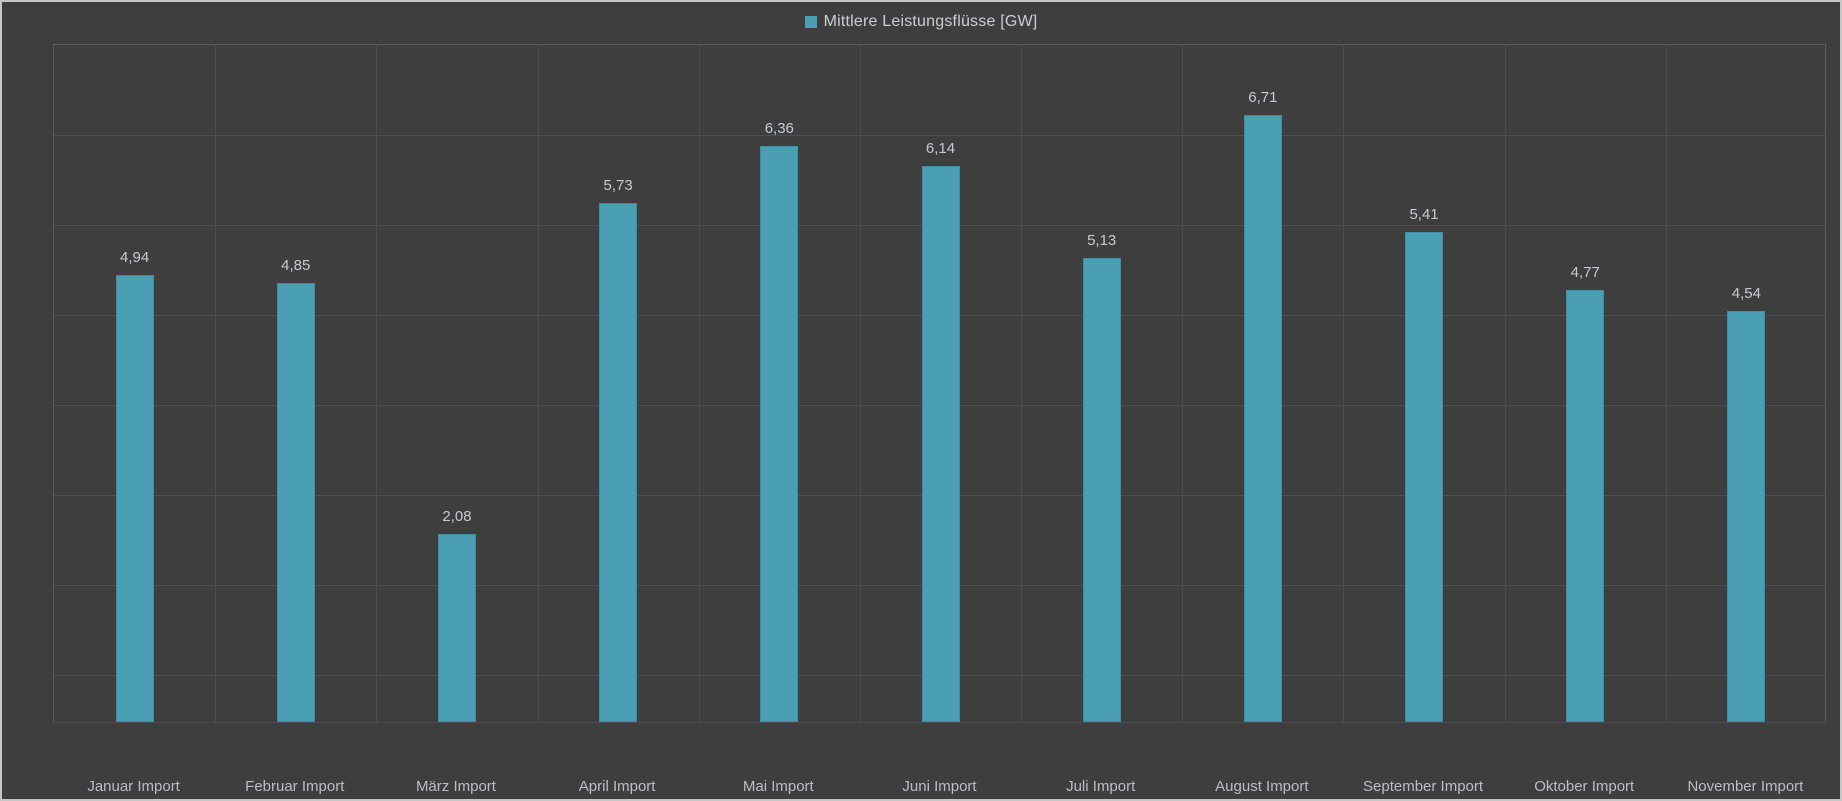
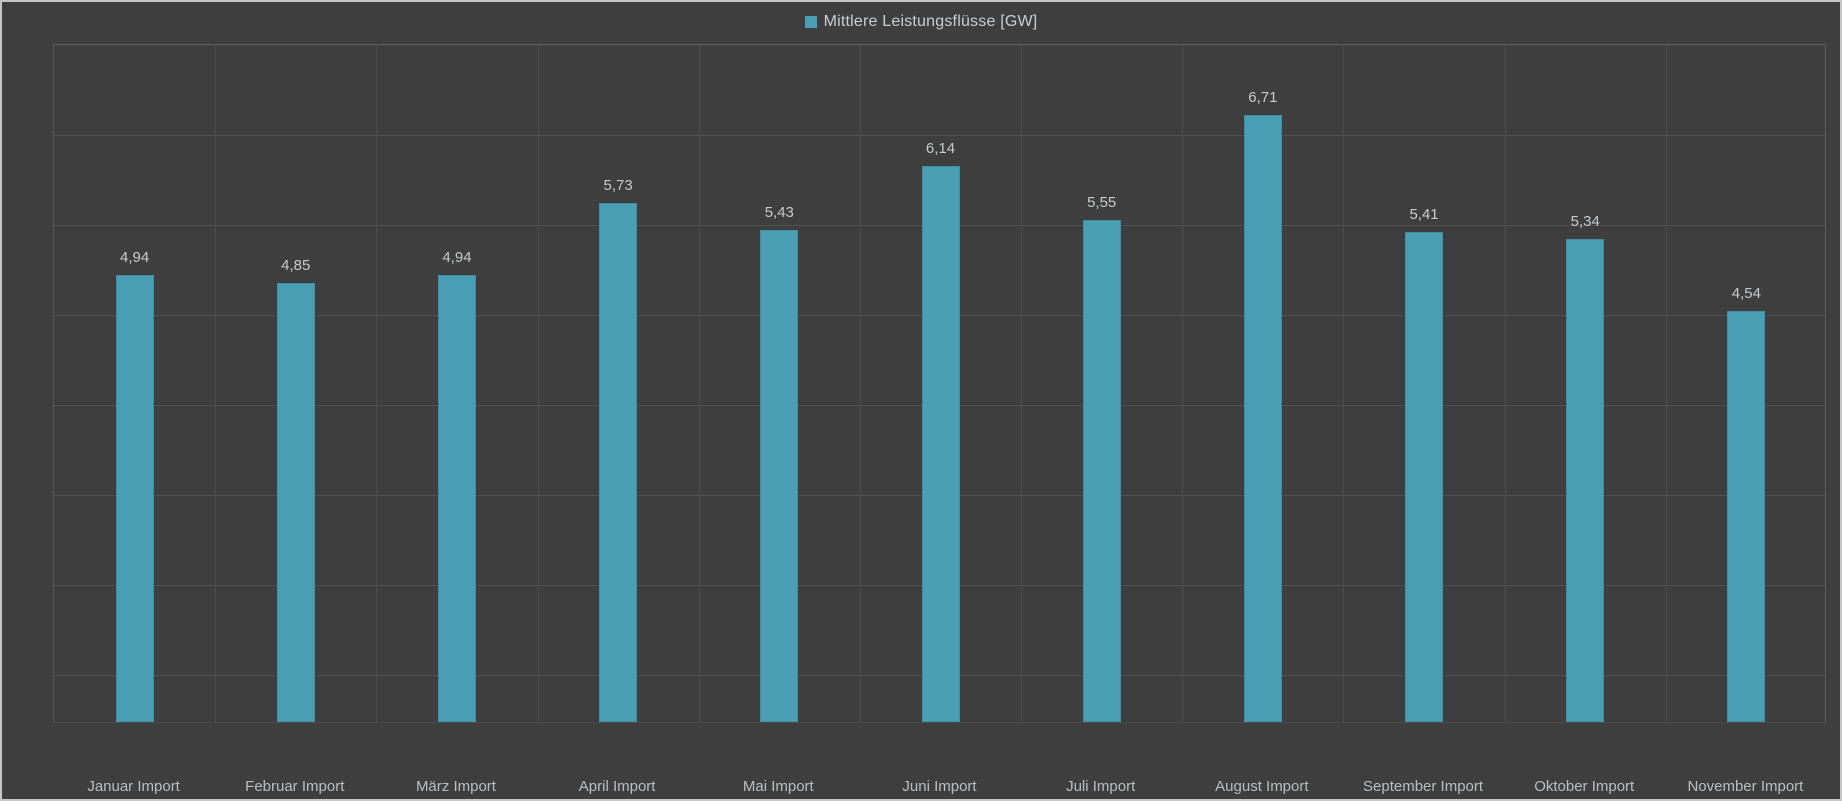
März Import: 2,08 -> 4,94
Mai Import: 6,36 -> 5,43
Juli Import: 5,13 -> 5,55
Oktober Import: 4,77 -> 5,34
